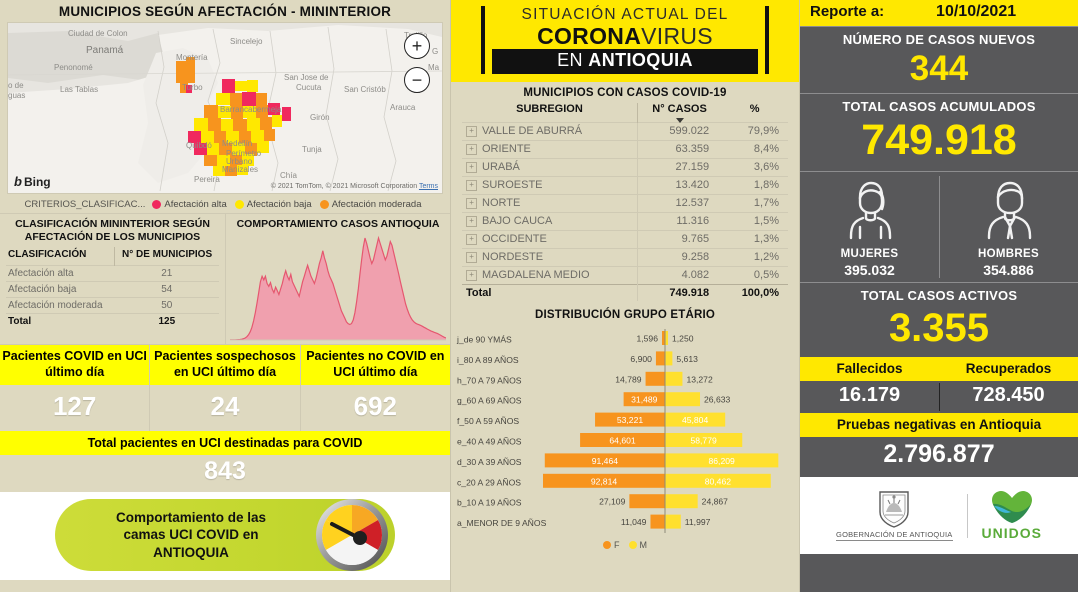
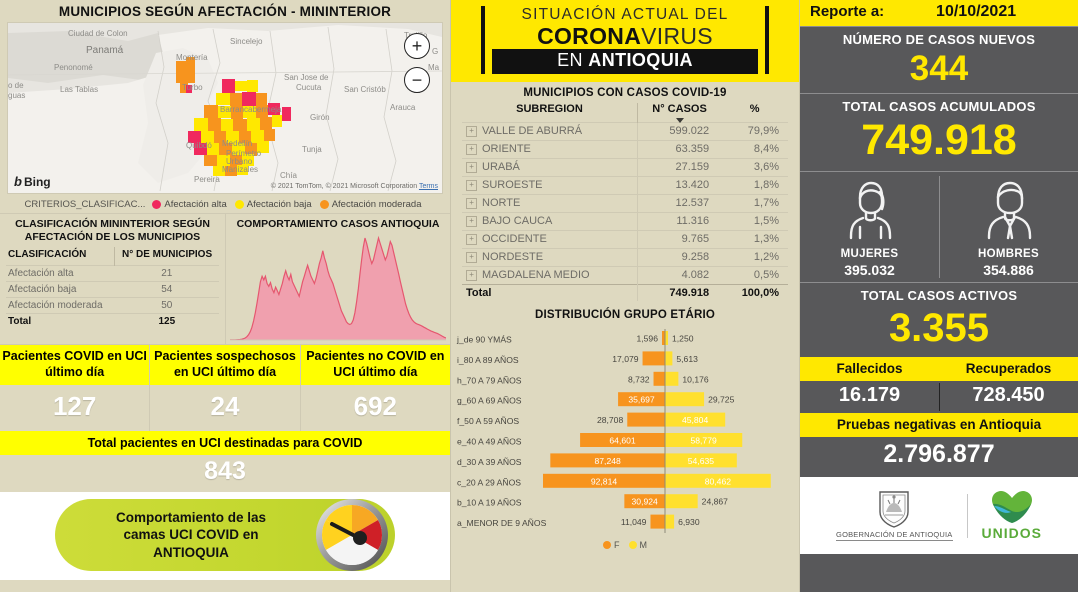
DISTRIBUCIÓN GRUPO ETÁRIO/F/i_80 A 89 AÑOS: 6,900 -> 17,079
DISTRIBUCIÓN GRUPO ETÁRIO/F/h_70 A 79 AÑOS: 14,789 -> 8,732
DISTRIBUCIÓN GRUPO ETÁRIO/M/h_70 A 79 AÑOS: 13,272 -> 10,176
DISTRIBUCIÓN GRUPO ETÁRIO/F/g_60 A 69 AÑOS: 31,489 -> 35,697
DISTRIBUCIÓN GRUPO ETÁRIO/M/g_60 A 69 AÑOS: 26,633 -> 29,725
DISTRIBUCIÓN GRUPO ETÁRIO/F/f_50 A 59 AÑOS: 53,221 -> 28,708
DISTRIBUCIÓN GRUPO ETÁRIO/F/d_30 A 39 AÑOS: 91,464 -> 87,248
DISTRIBUCIÓN GRUPO ETÁRIO/M/d_30 A 39 AÑOS: 86,209 -> 54,635
DISTRIBUCIÓN GRUPO ETÁRIO/F/b_10 A 19 AÑOS: 27,109 -> 30,924
DISTRIBUCIÓN GRUPO ETÁRIO/M/a_MENOR DE 9 AÑOS: 11,997 -> 6,930
